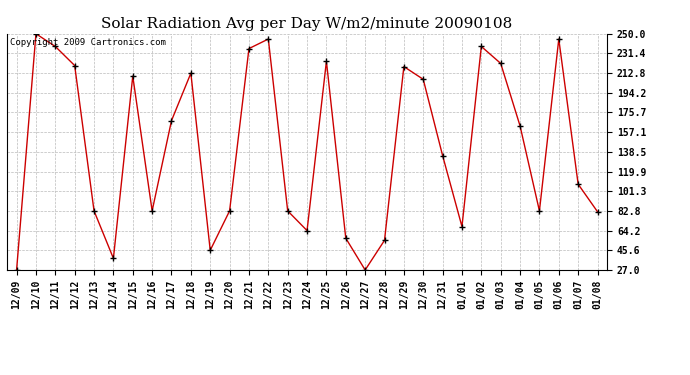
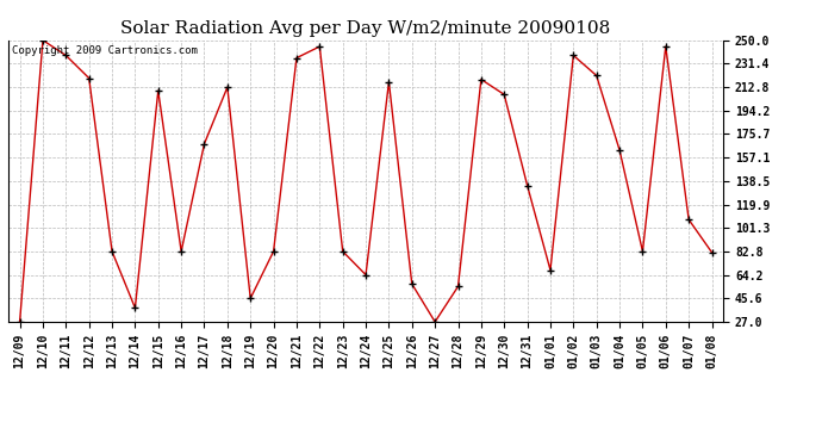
12/25: 224 -> 217
